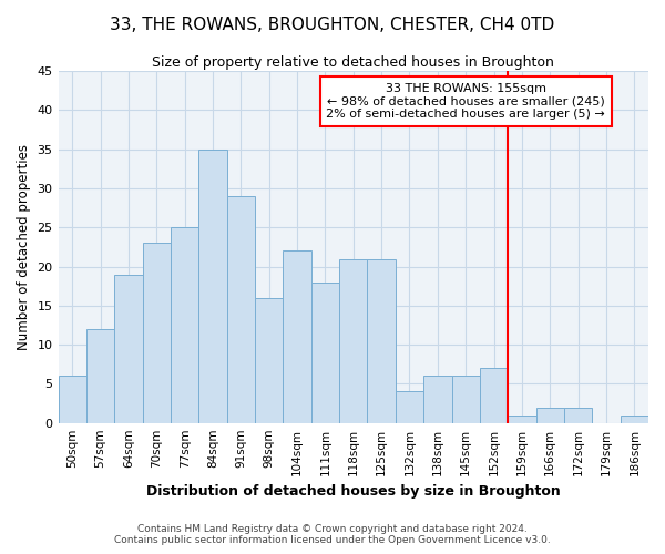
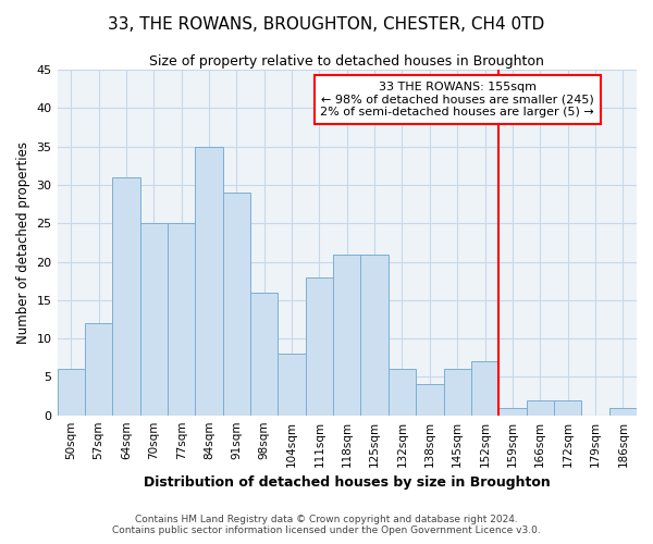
64sqm: 19 -> 31
70sqm: 23 -> 25
104sqm: 22 -> 8
132sqm: 4 -> 6
138sqm: 6 -> 4
